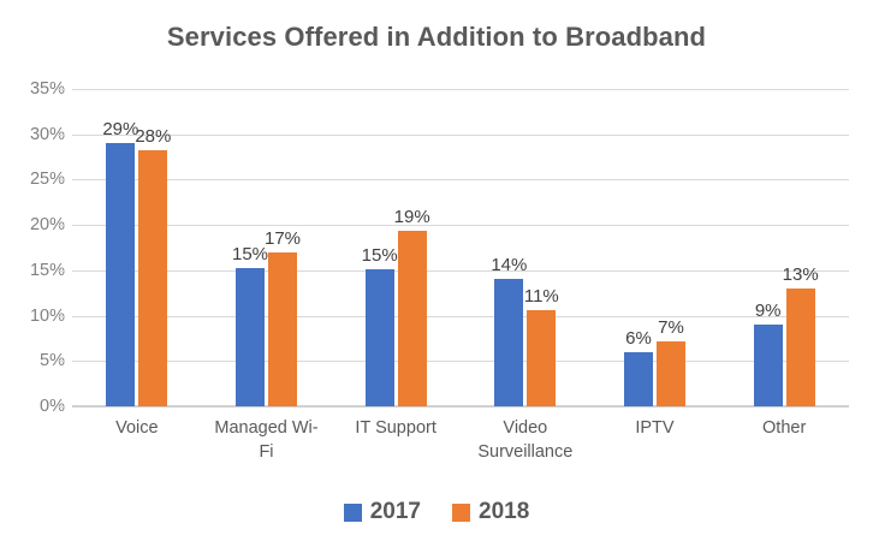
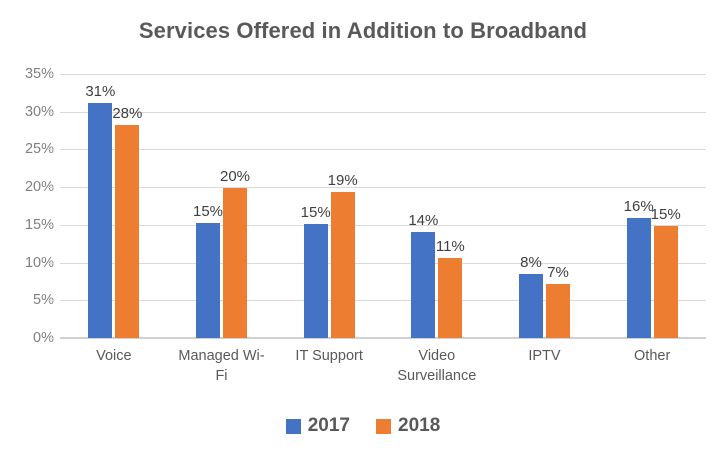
2017/Voice: 29% -> 31%
2018/Managed Wi-Fi: 17% -> 20%
2017/IPTV: 6% -> 8%
2017/Other: 9% -> 16%
2018/Other: 13% -> 15%
